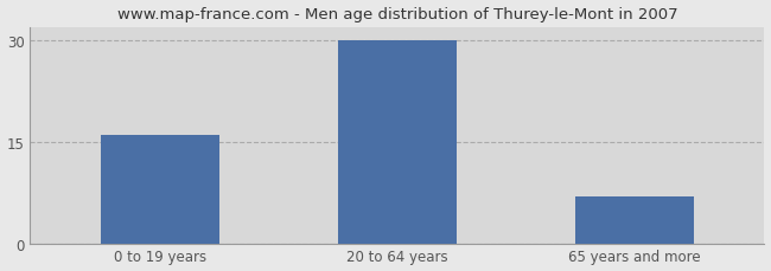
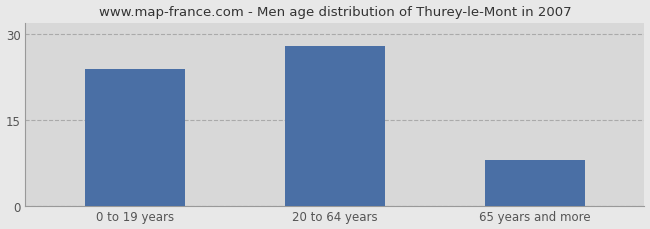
0 to 19 years: 16 -> 24
20 to 64 years: 30 -> 28
65 years and more: 7 -> 8
